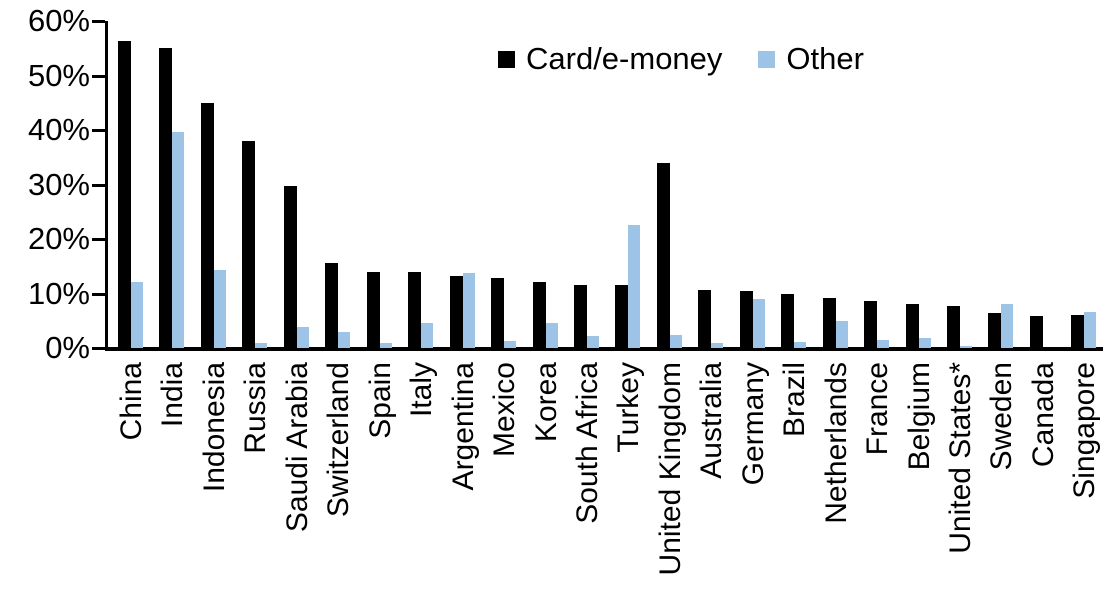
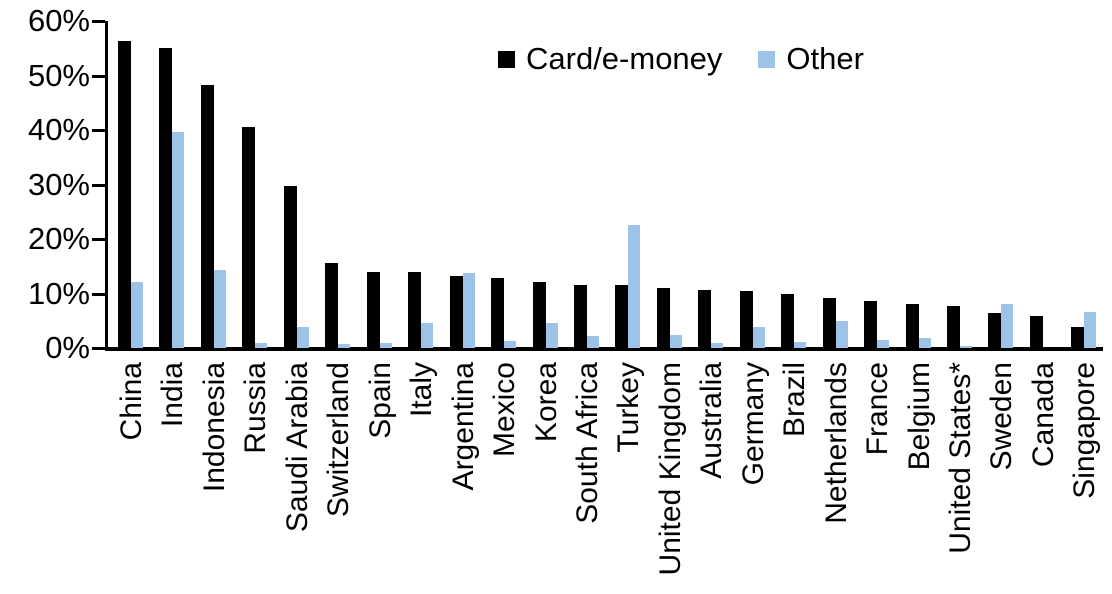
Card/e-money/Indonesia: 45% -> 48%
Card/e-money/Russia: 38% -> 40%
Other/Switzerland: 3% -> 1%
Card/e-money/United Kingdom: 34% -> 11%
Other/Germany: 9% -> 4%
Card/e-money/Singapore: 6% -> 4%
